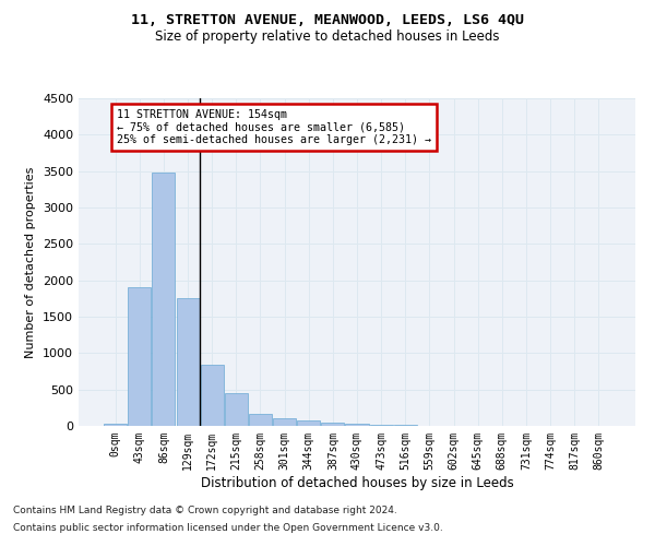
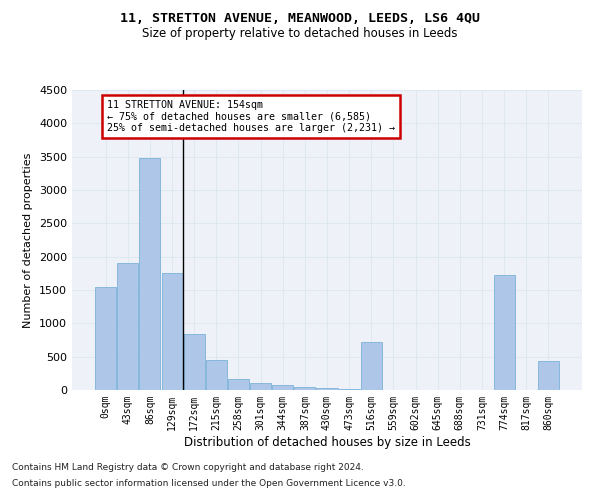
0sqm: 30 -> 1540
516sqm: 10 -> 720
774sqm: 0 -> 1720
860sqm: 0 -> 440
